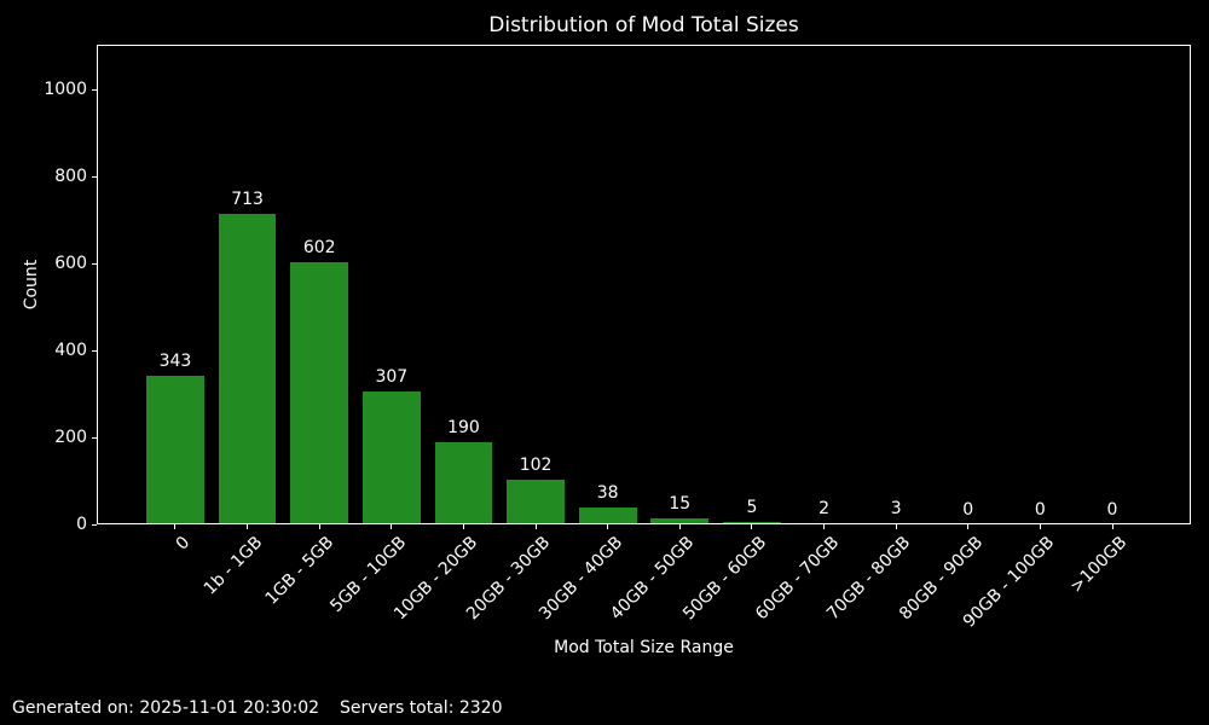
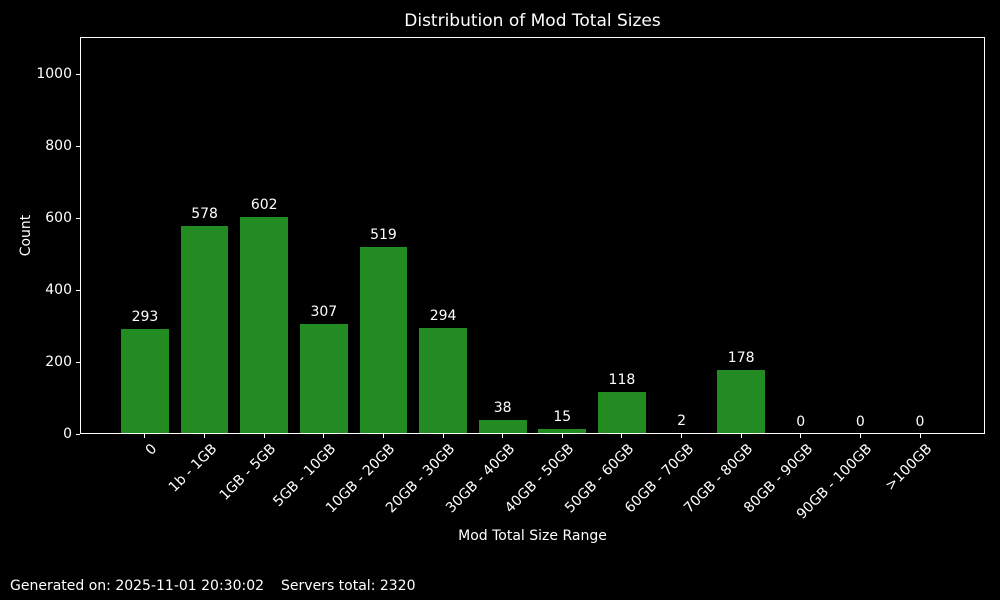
0: 343 -> 293
1b - 1GB: 713 -> 578
10GB - 20GB: 190 -> 519
20GB - 30GB: 102 -> 294
50GB - 60GB: 5 -> 118
70GB - 80GB: 3 -> 178
